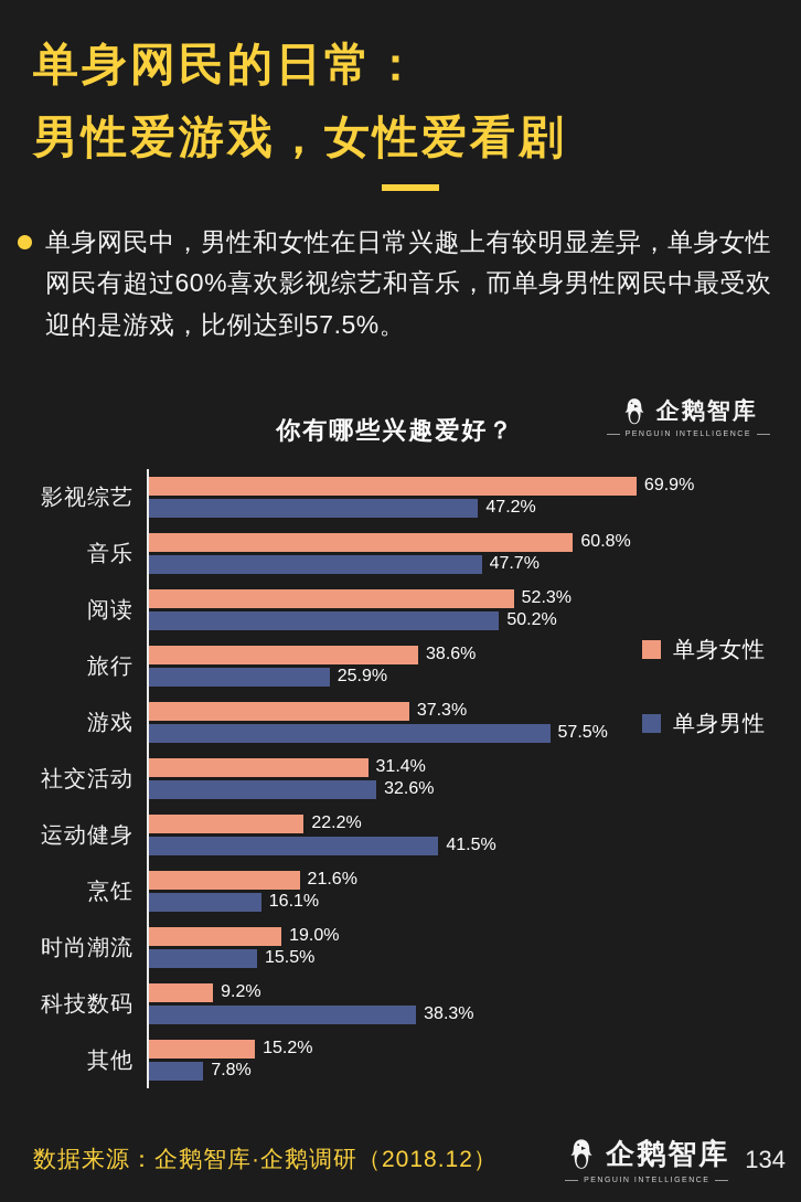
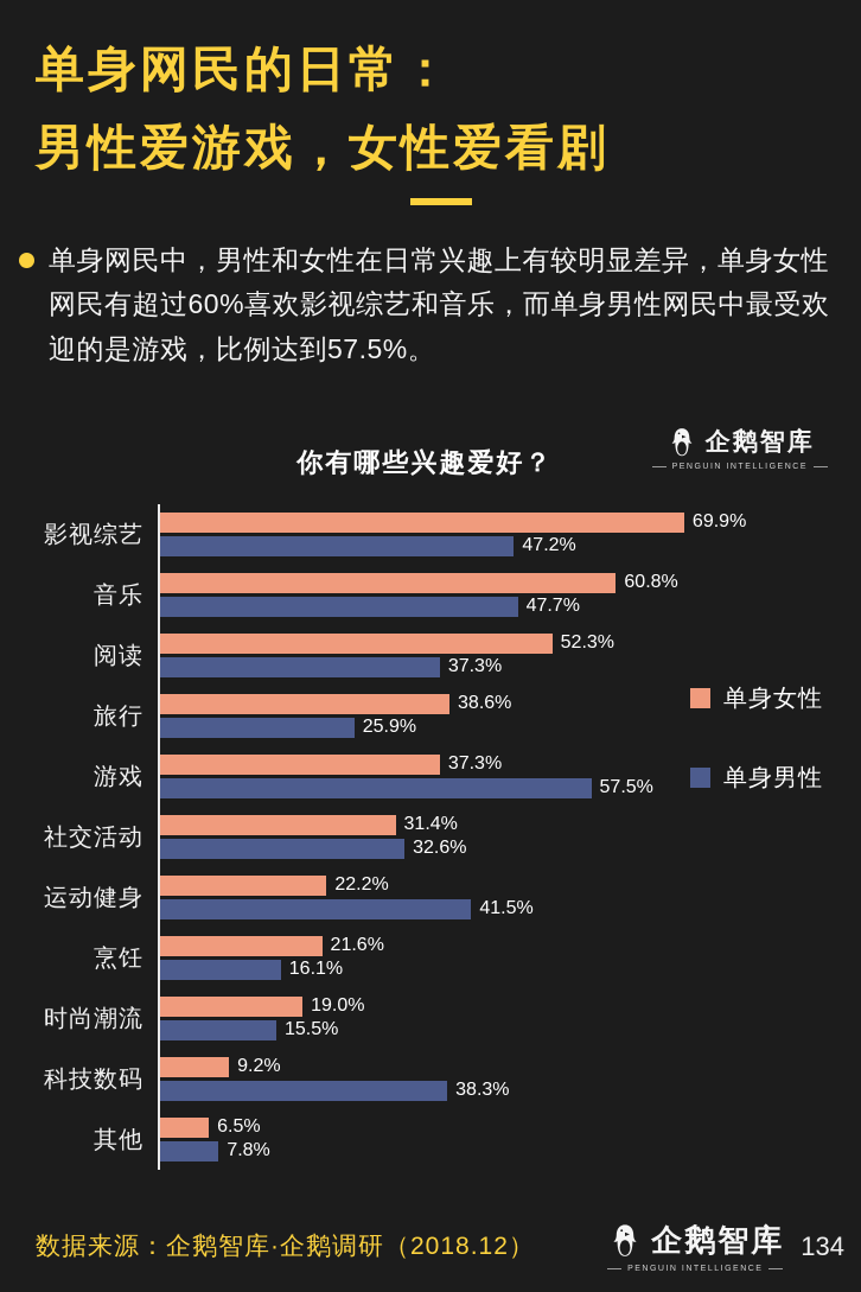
单身男性/阅读: 50.2% -> 37.3%
单身女性/其他: 15.2% -> 6.5%
